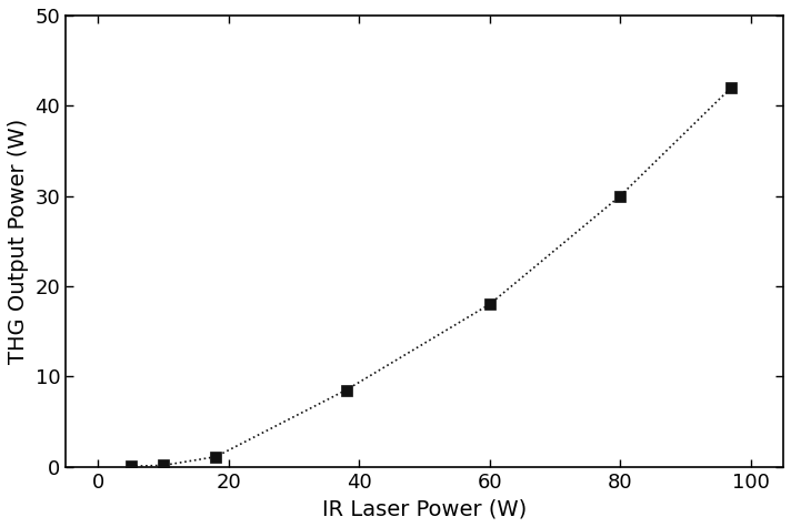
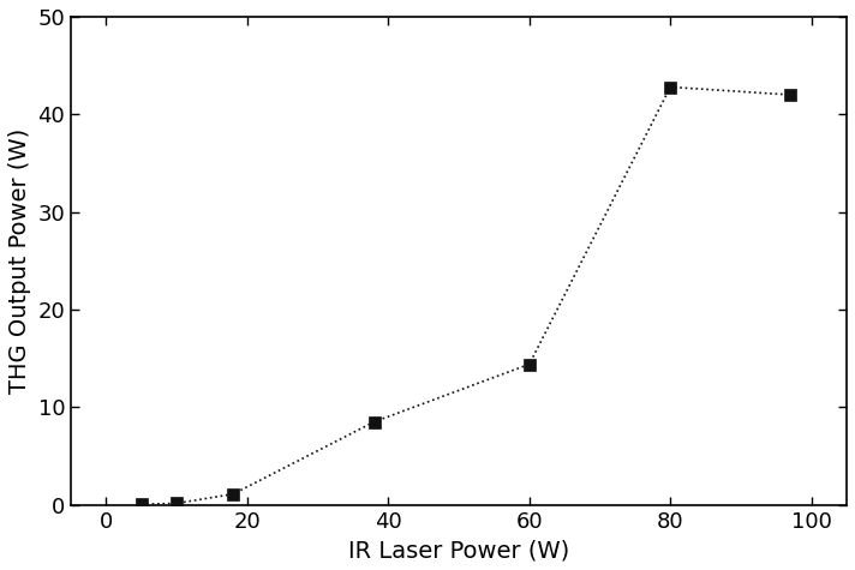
60: 18.0 -> 14.4
80: 30.0 -> 42.8
